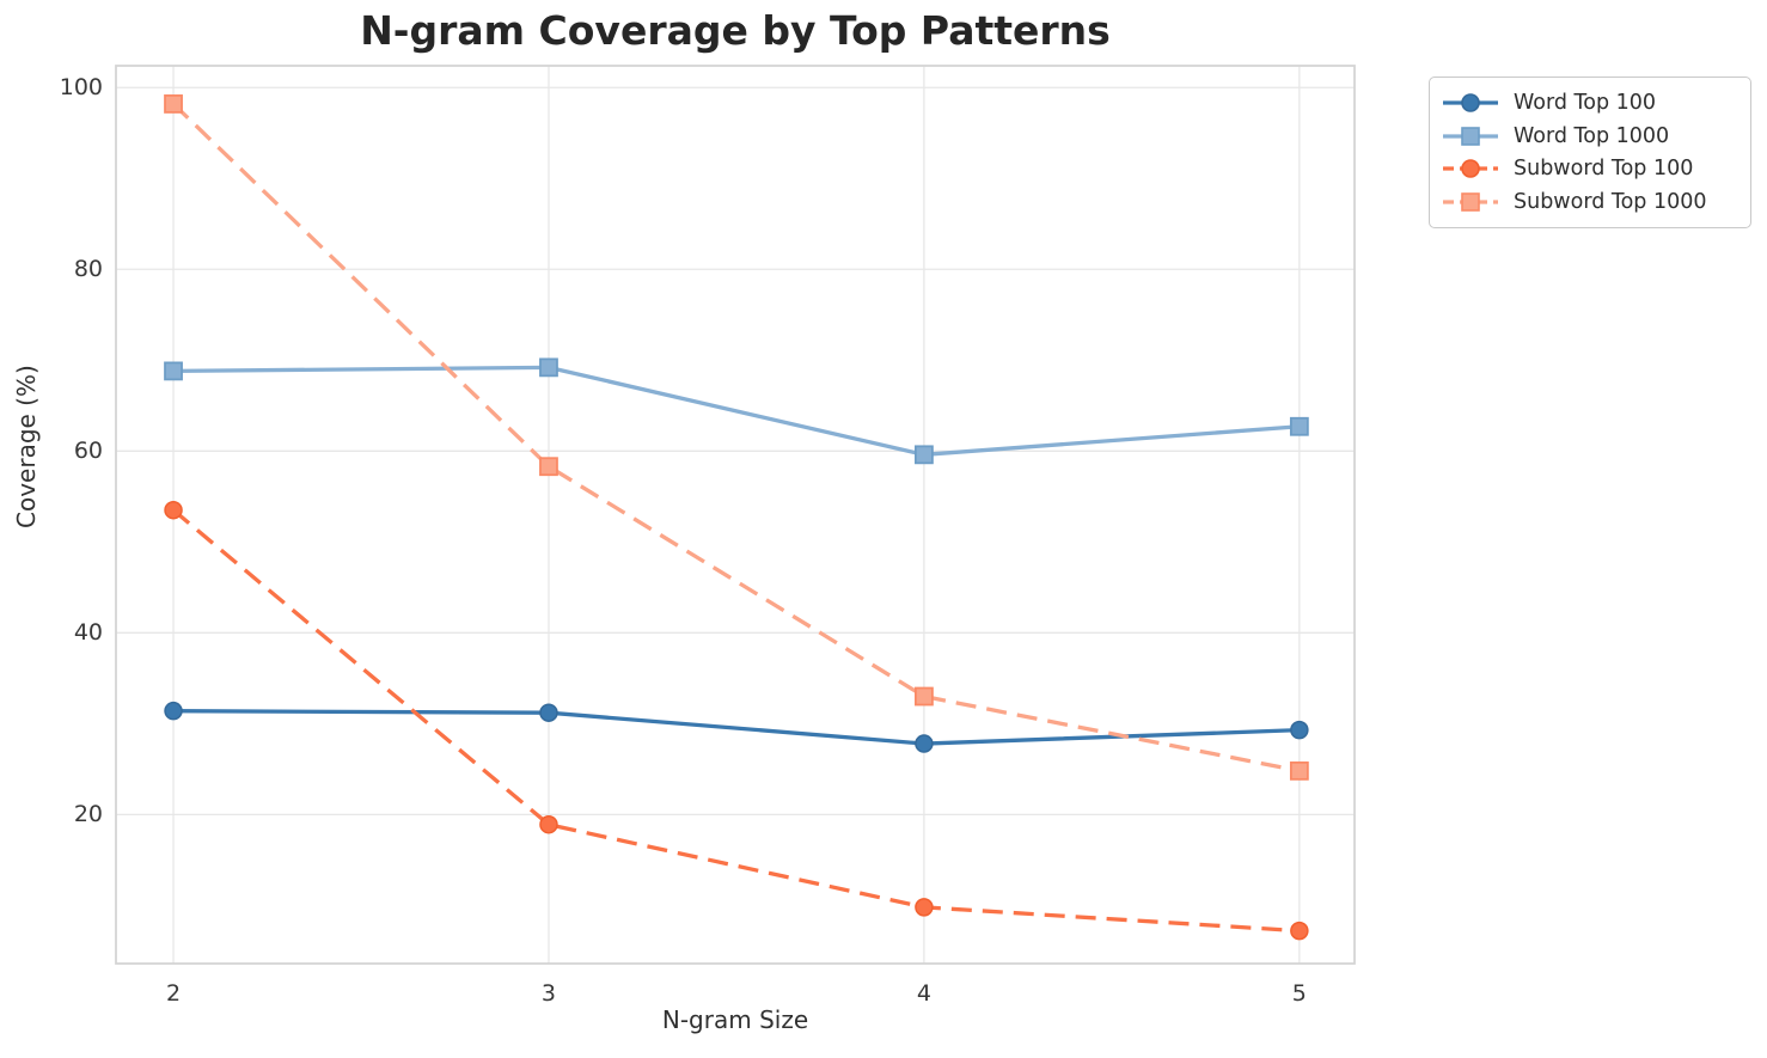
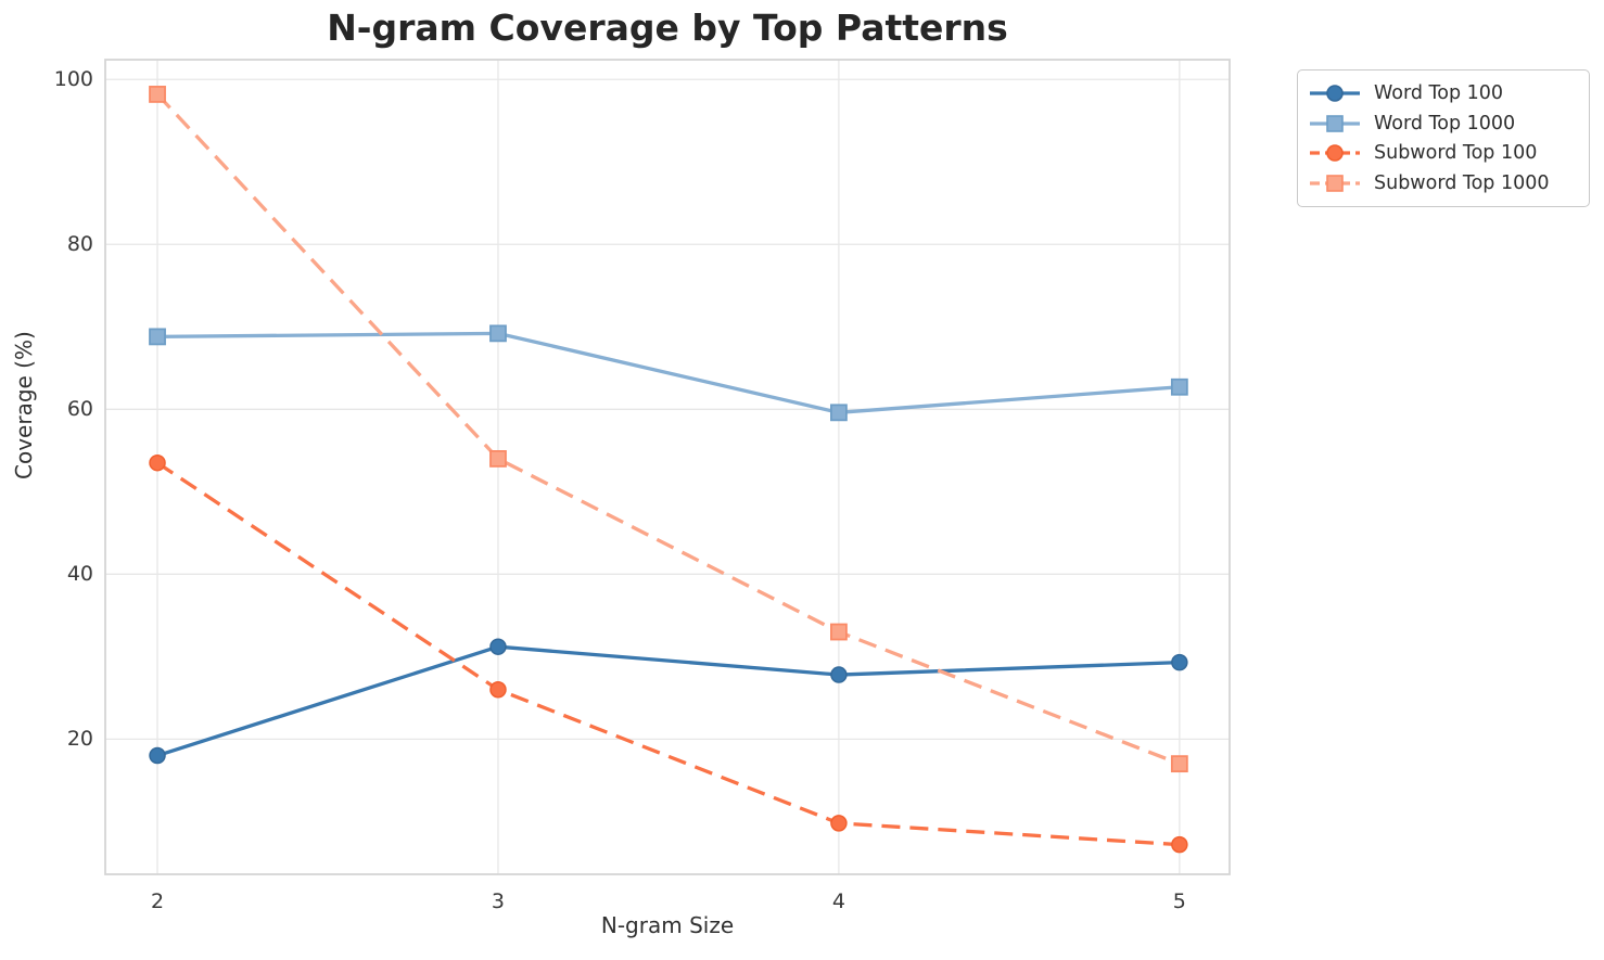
Word Top 100/2: 31 -> 18
Subword Top 100/3: 19 -> 26
Subword Top 1000/3: 58 -> 54
Subword Top 1000/5: 25 -> 17
